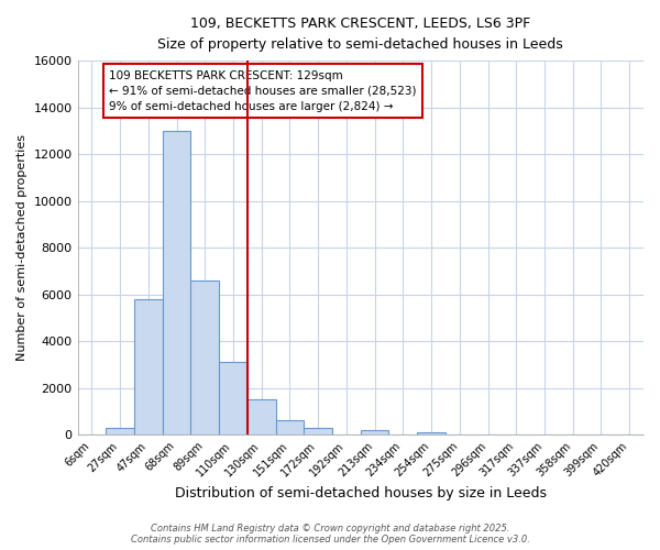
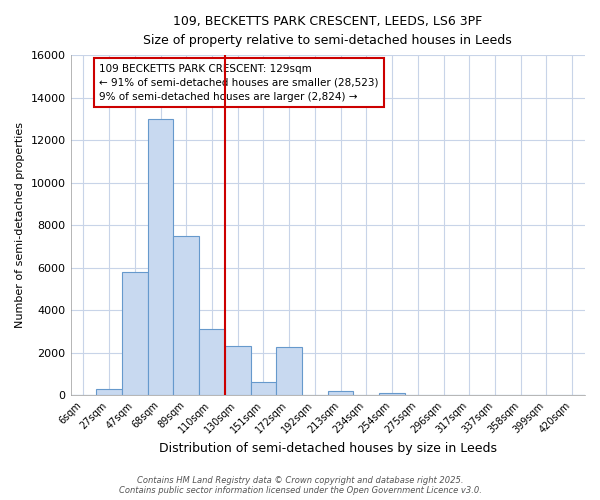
89sqm: 6600 -> 7500
130sqm: 1500 -> 2300
172sqm: 300 -> 2250
